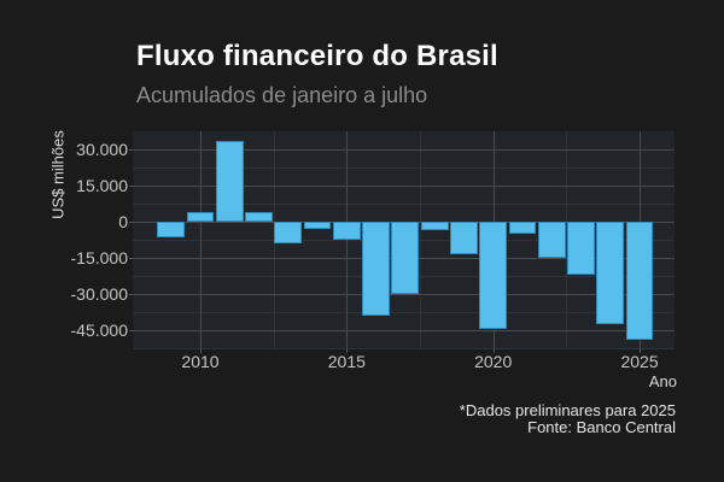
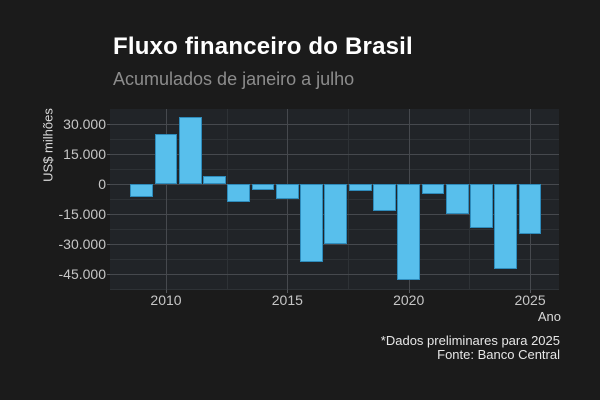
2010: 4000 -> 25000
2020: -44000 -> -48000
2025: -49000 -> -25000
